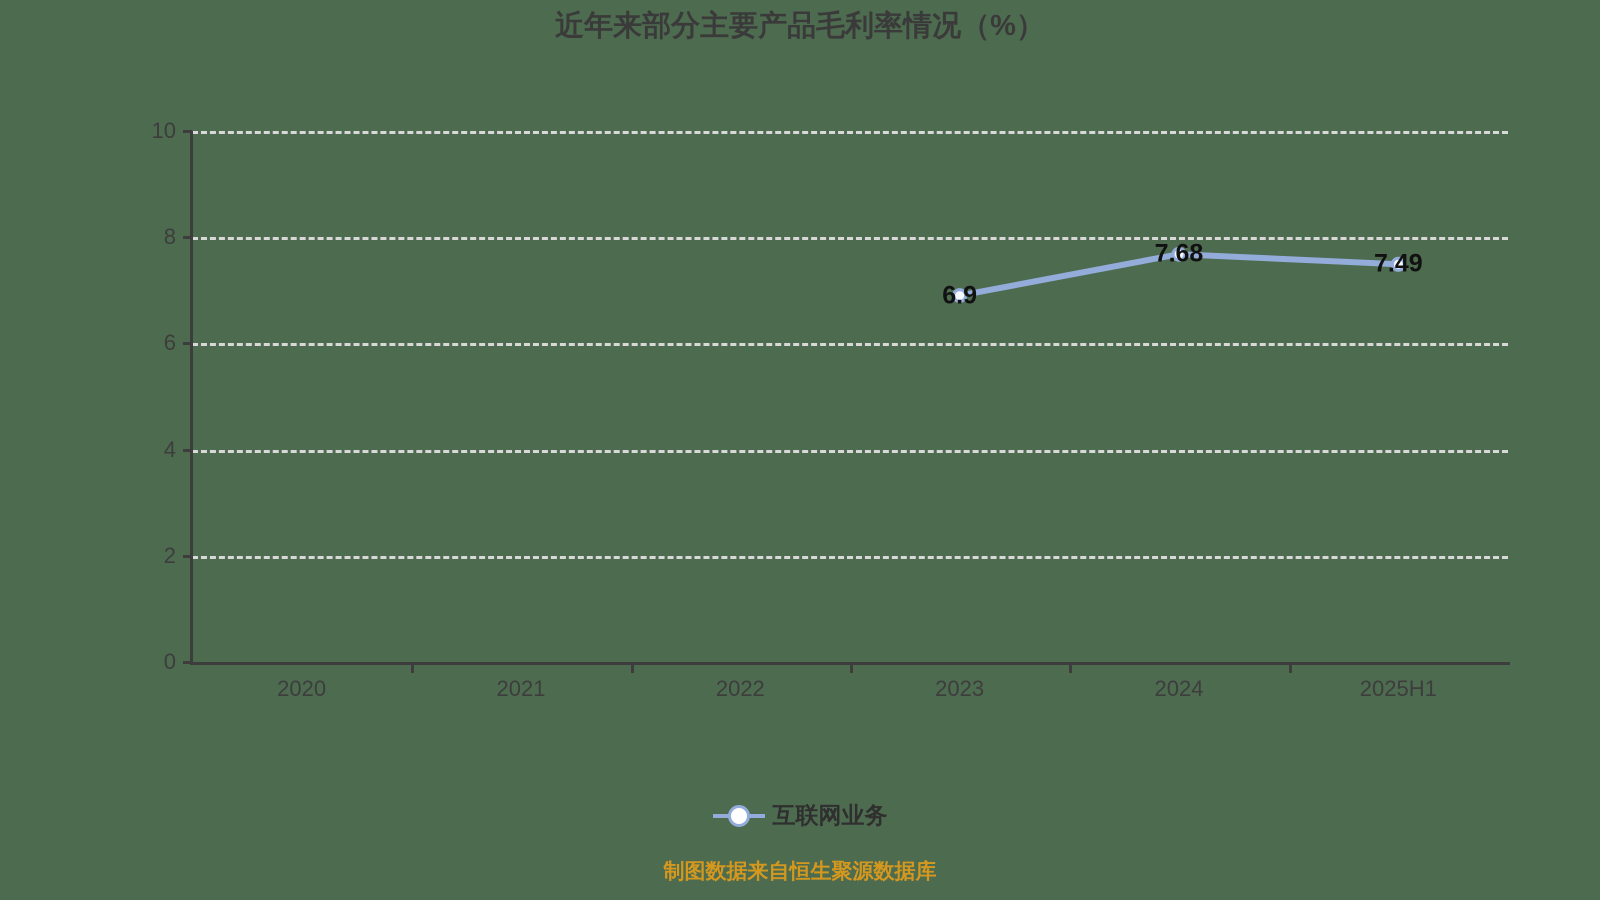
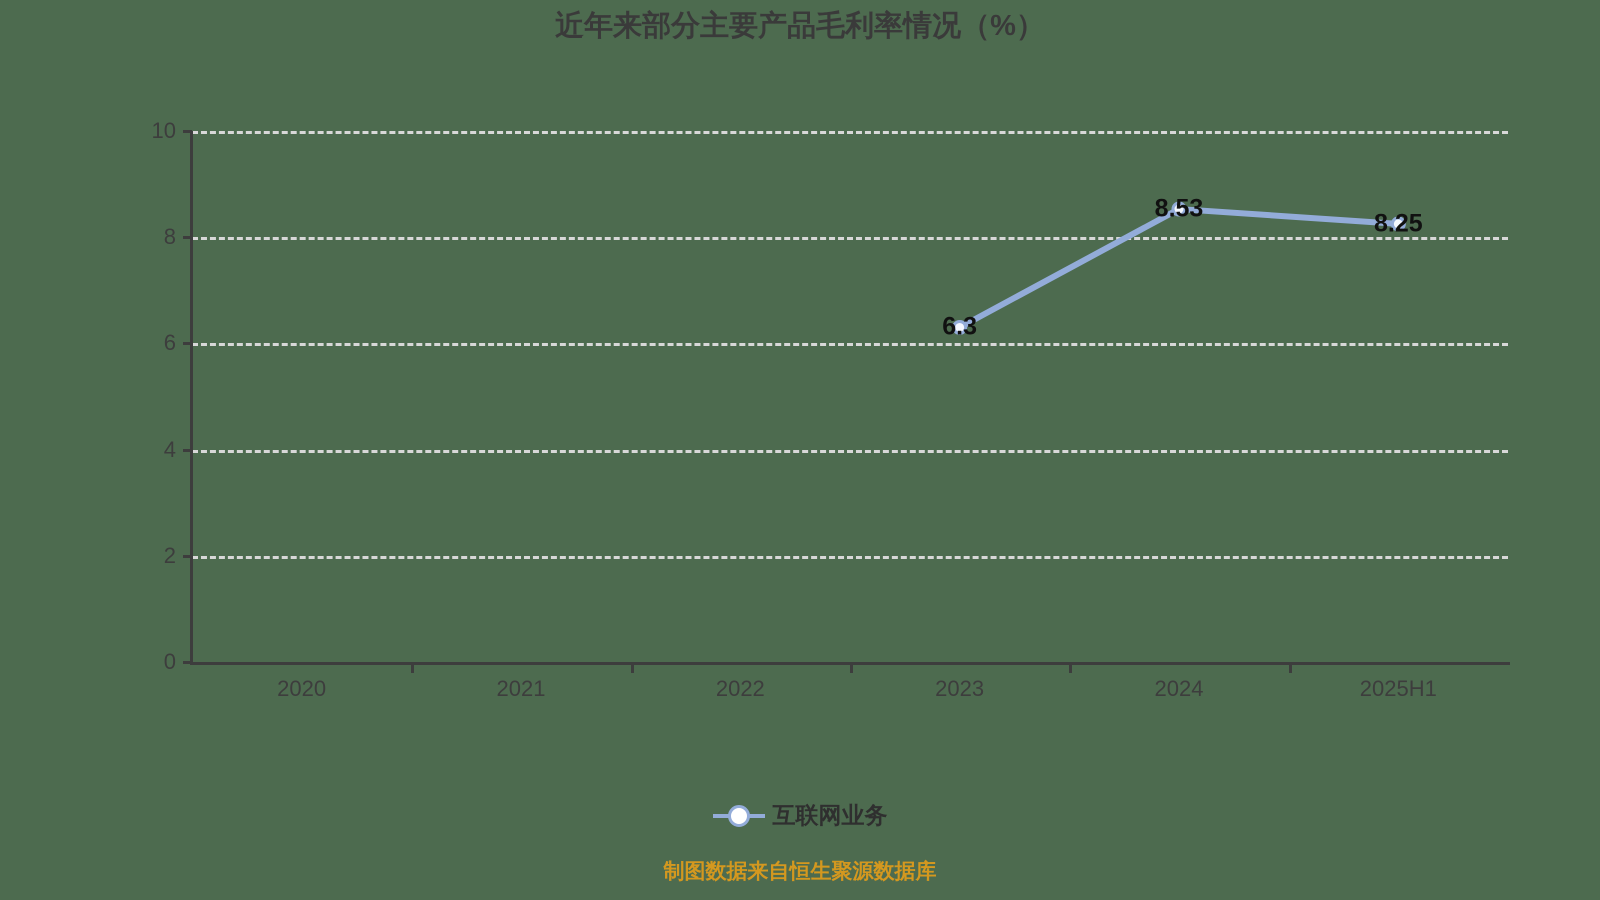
2023: 6.9 -> 6.3
2024: 7.68 -> 8.53
2025H1: 7.49 -> 8.25
